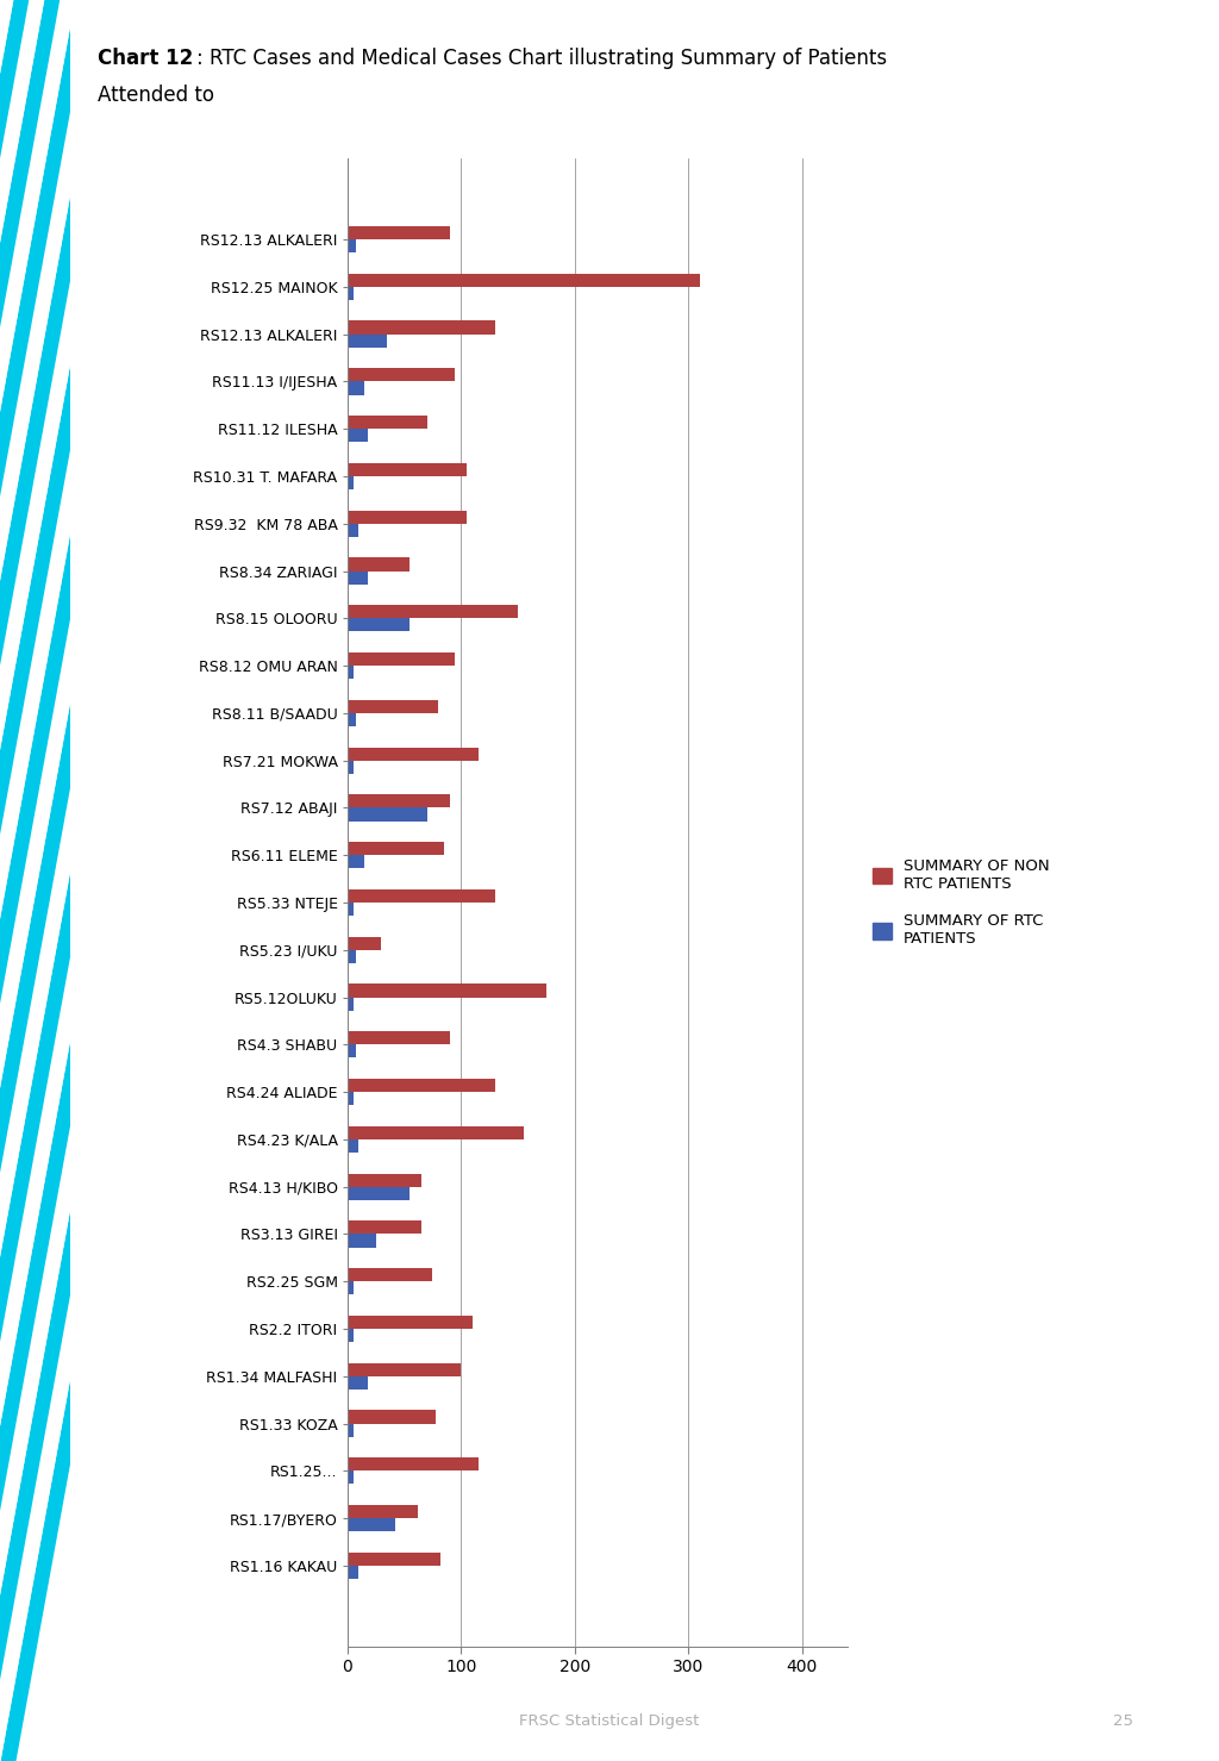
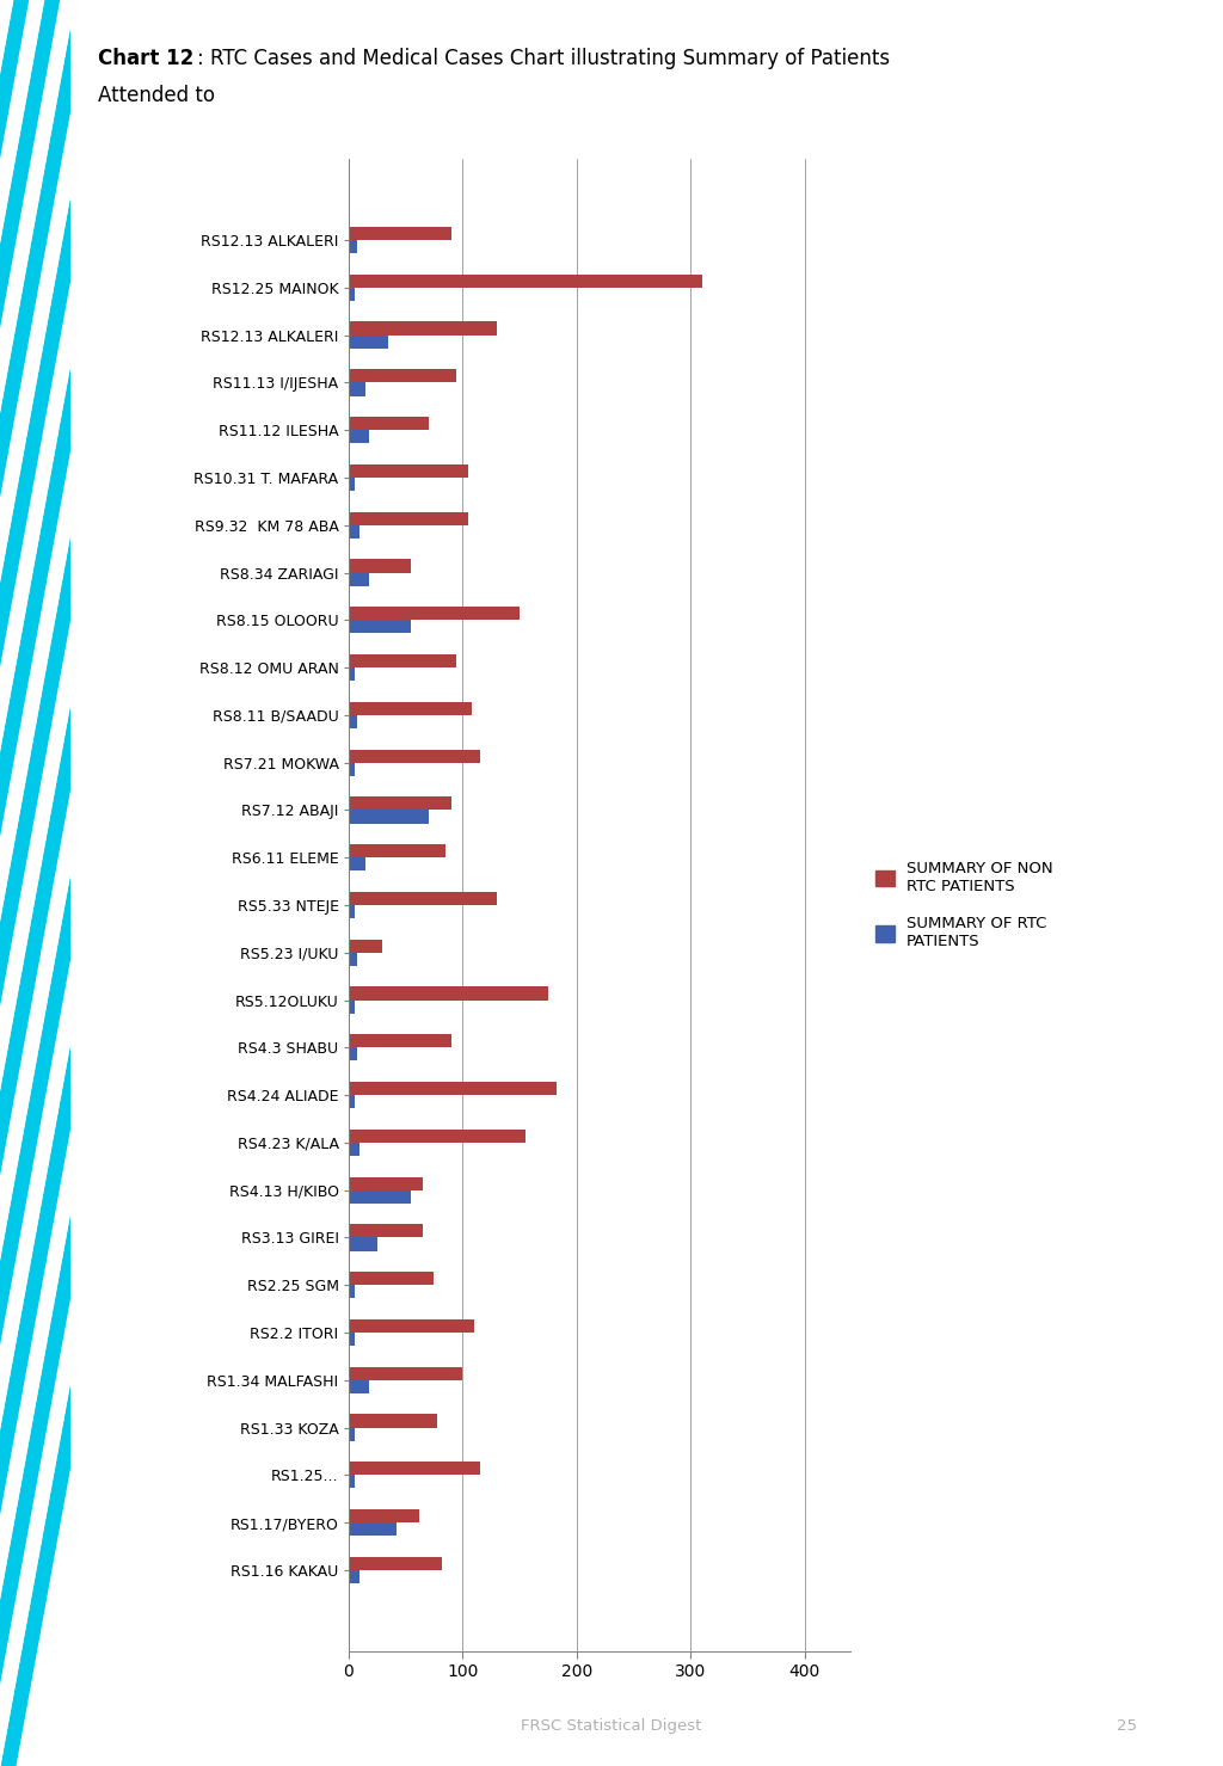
SUMMARY OF NON RTC PATIENTS/RS8.11 B/SAADU: 80 -> 108
SUMMARY OF NON RTC PATIENTS/RS4.24 ALIADE: 130 -> 182
